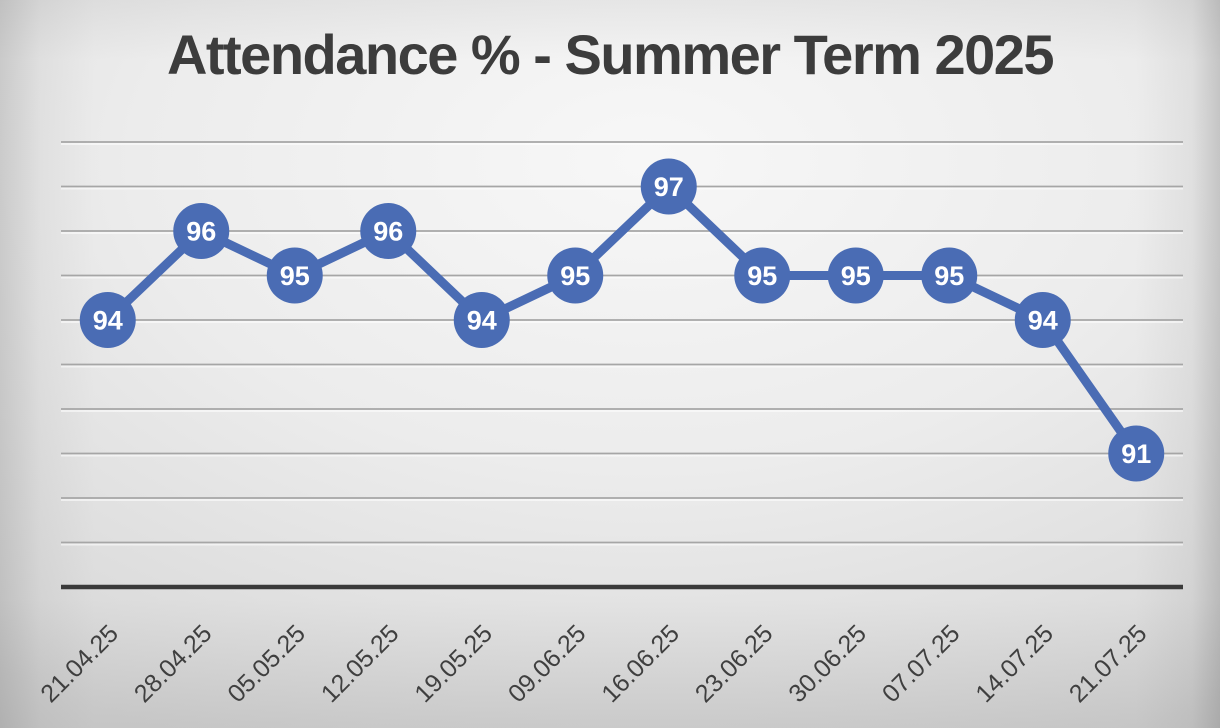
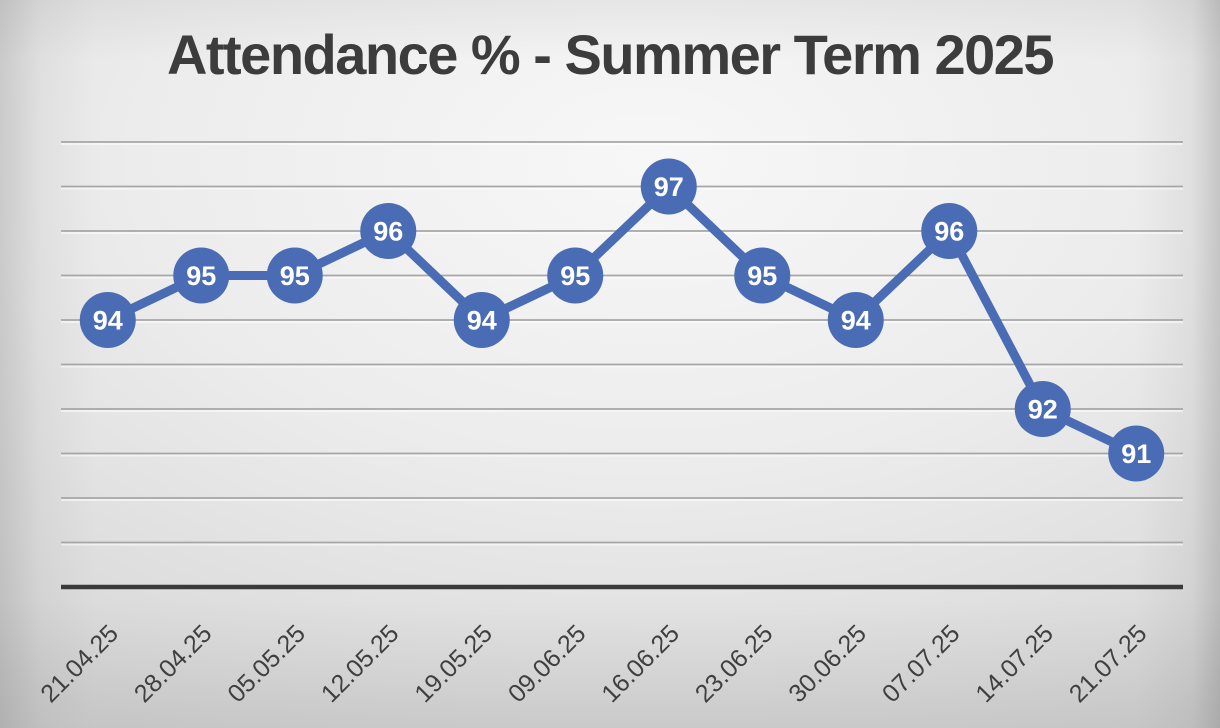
28.04.25: 96 -> 95
30.06.25: 95 -> 94
07.07.25: 95 -> 96
14.07.25: 94 -> 92
